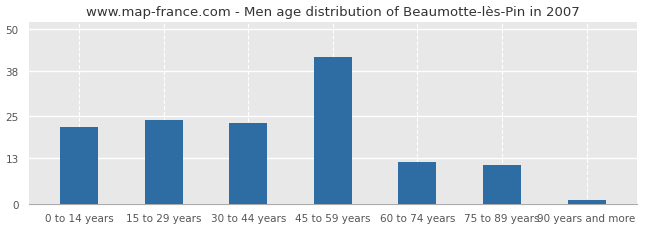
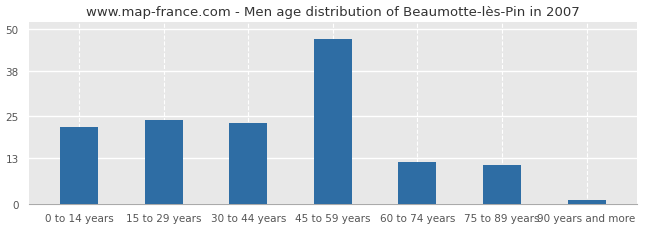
45 to 59 years: 42 -> 47
